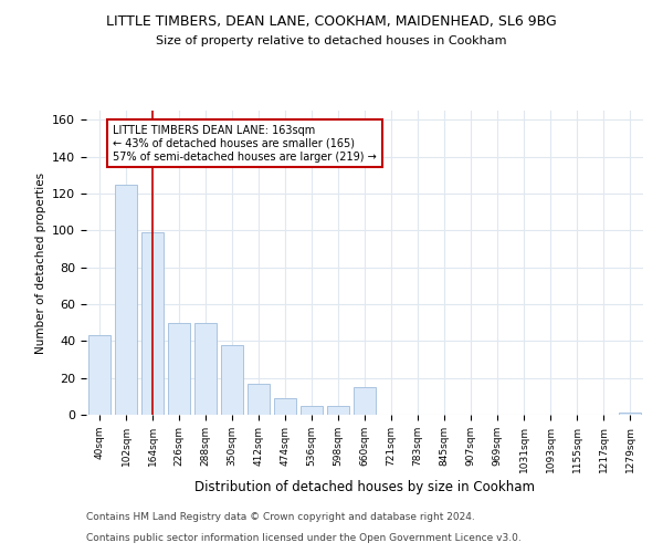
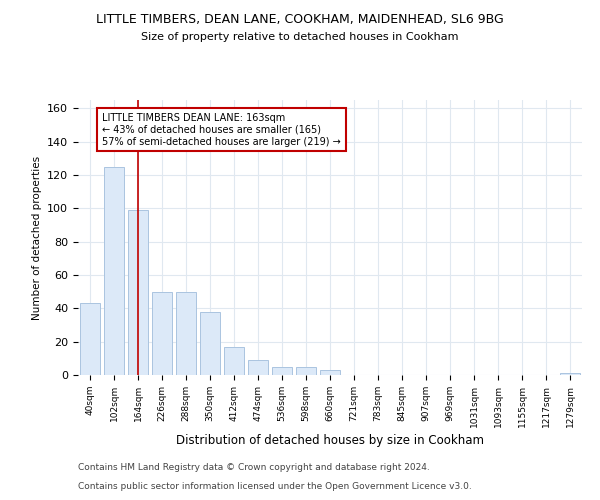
660sqm: 15 -> 3
